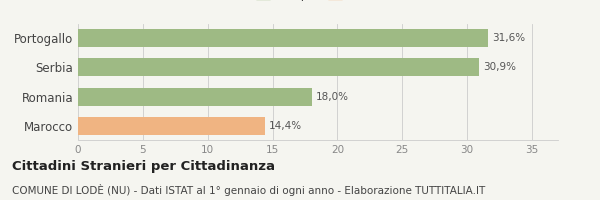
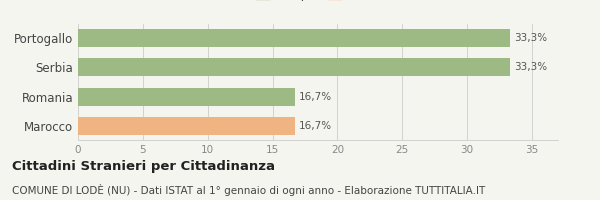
Portogallo: 31,6% -> 33,3%
Serbia: 30,9% -> 33,3%
Romania: 18,0% -> 16,7%
Marocco: 14,4% -> 16,7%
